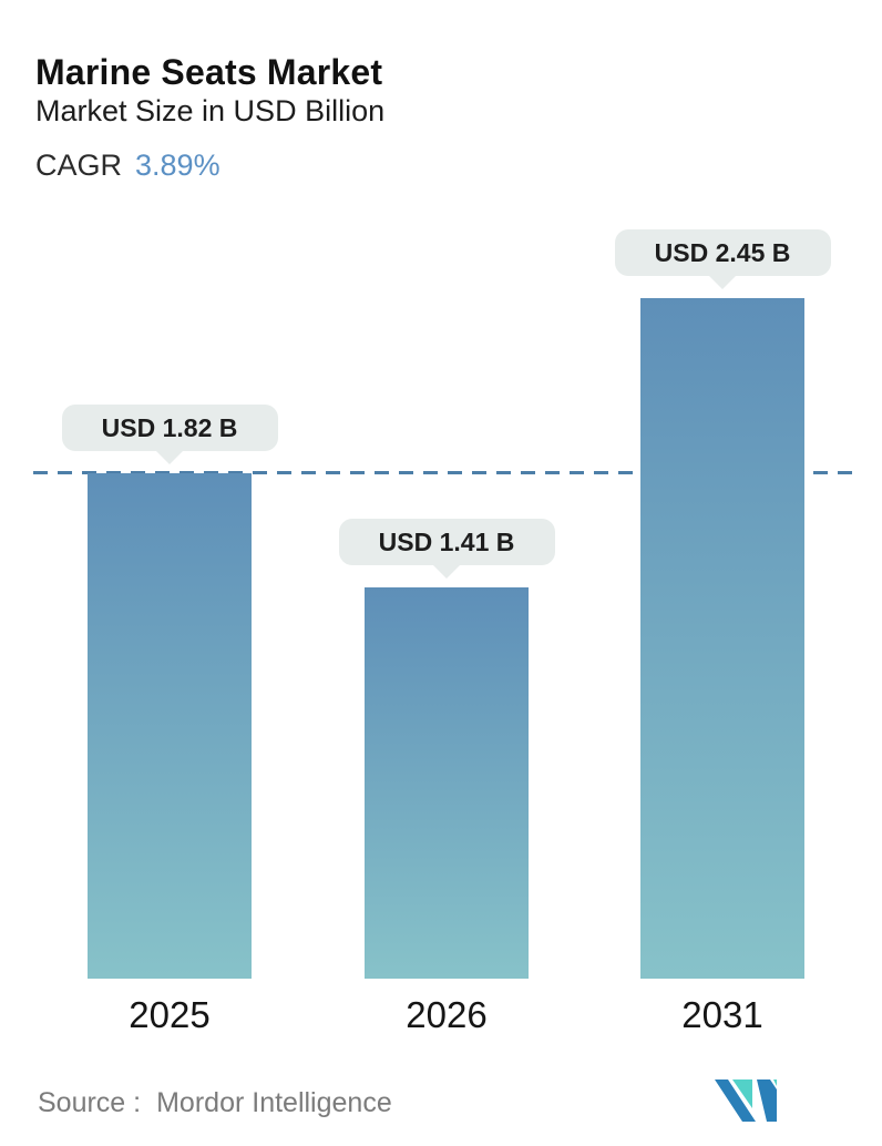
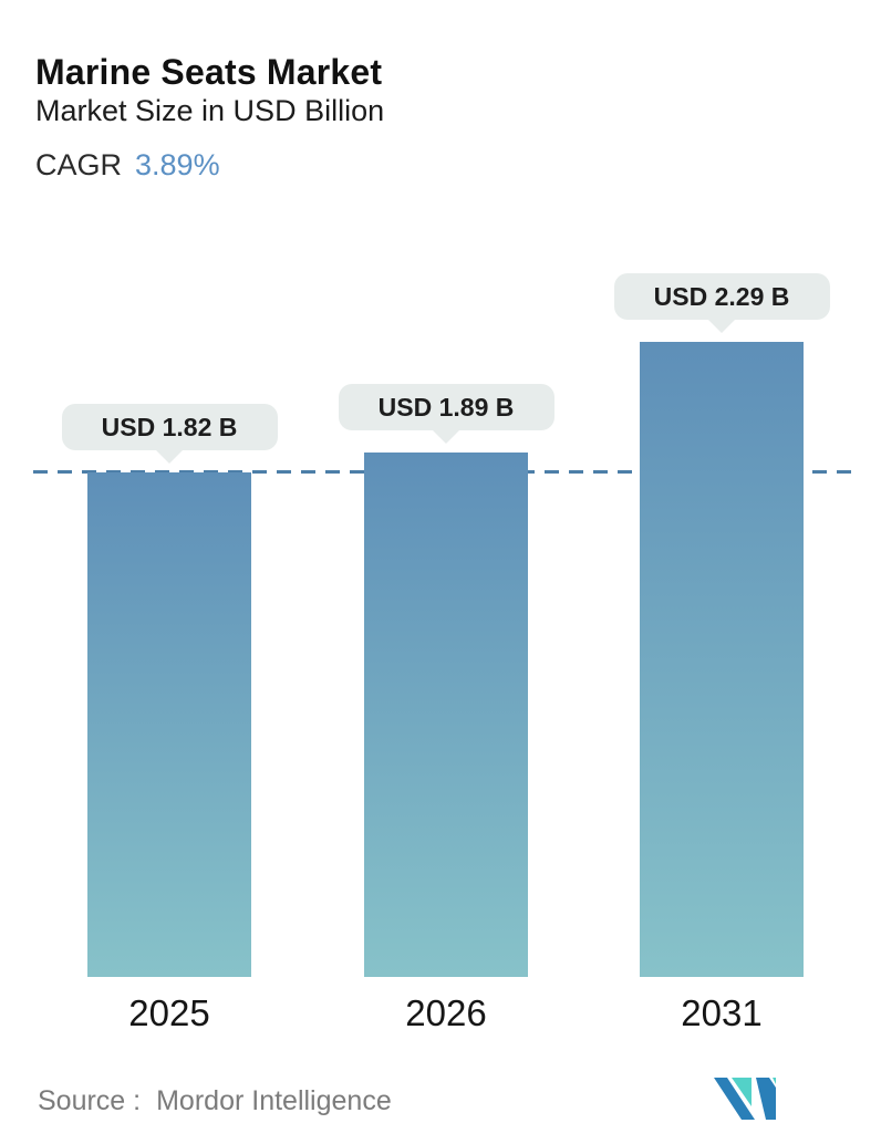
2026: 1.41 -> 1.89
2031: 2.45 -> 2.29
